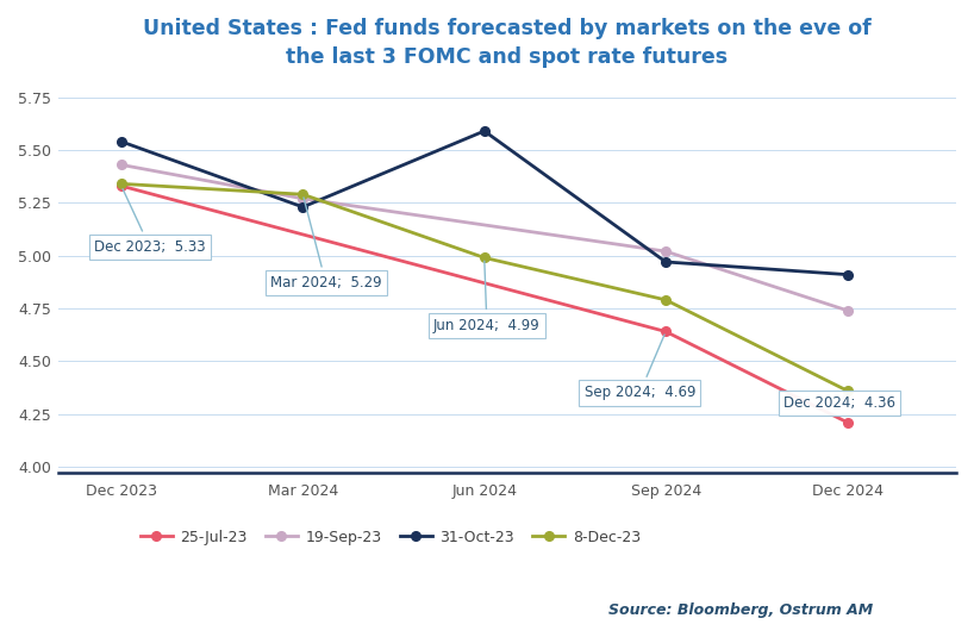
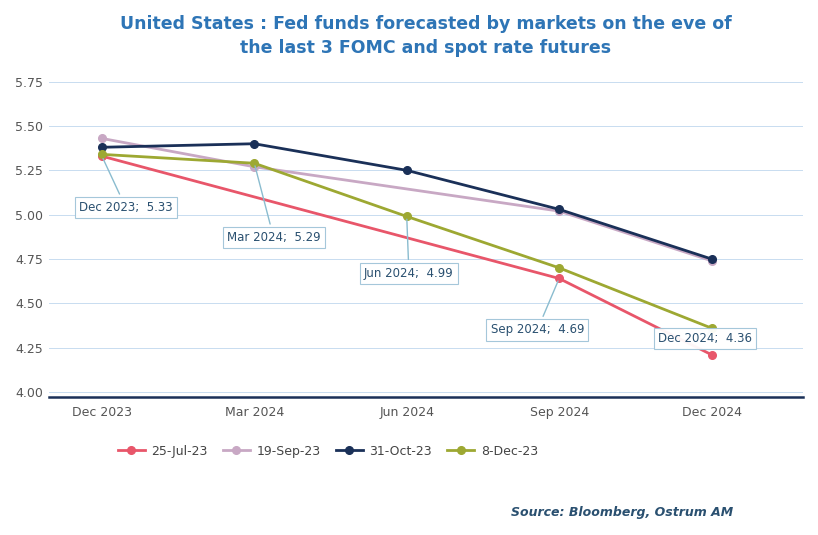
31-Oct-23/Dec 2023: 5.54 -> 5.38
31-Oct-23/Mar 2024: 5.23 -> 5.40
31-Oct-23/Jun 2024: 5.59 -> 5.25
31-Oct-23/Sep 2024: 4.97 -> 5.03
8-Dec-23/Sep 2024: 4.79 -> 4.70
31-Oct-23/Dec 2024: 4.91 -> 4.75
